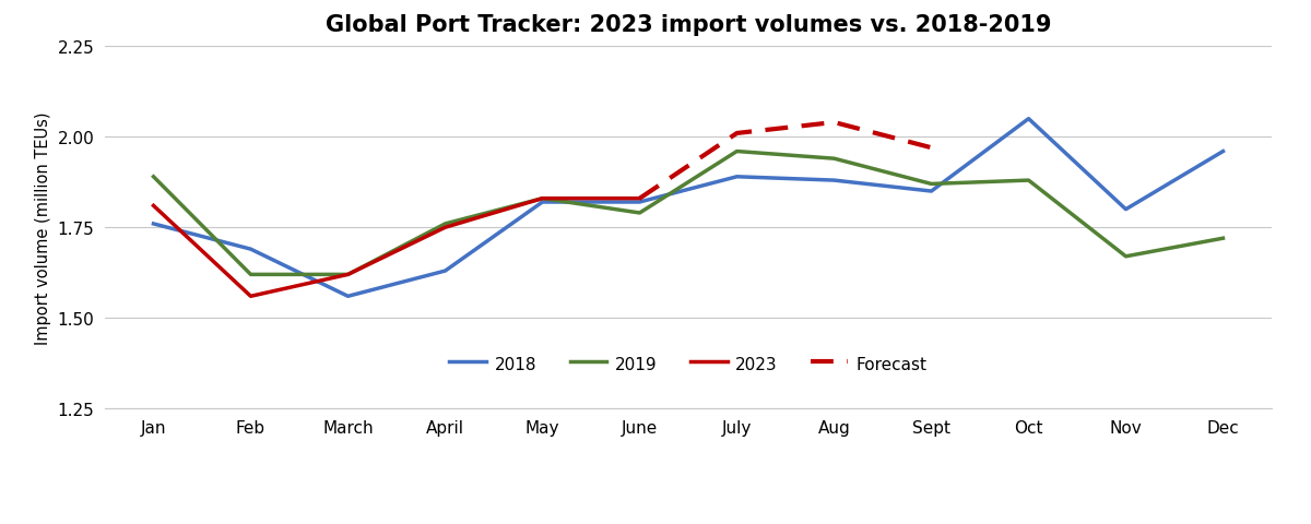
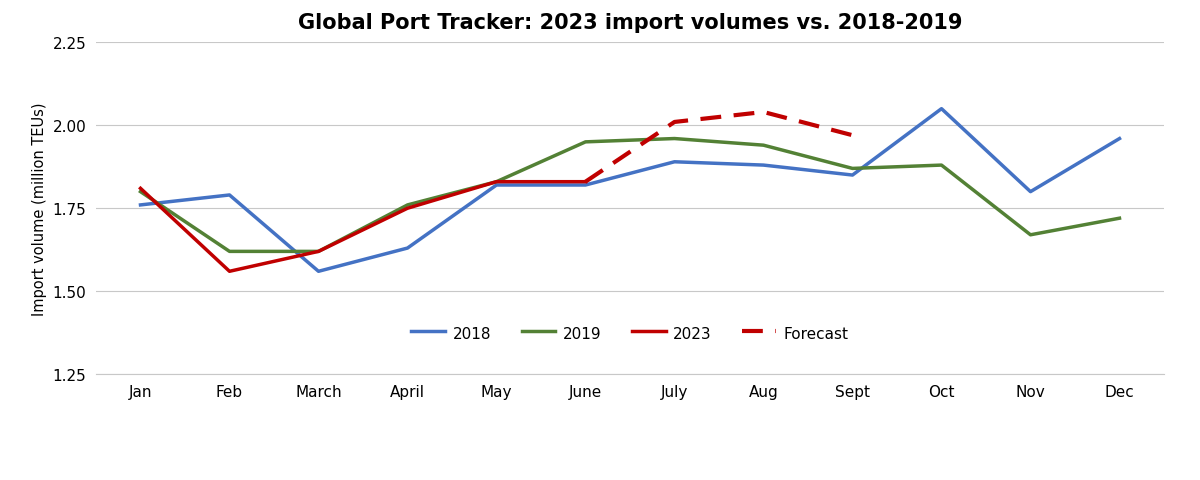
2019/Jan: 1.89 -> 1.80
2018/Feb: 1.69 -> 1.79
2019/June: 1.79 -> 1.95
